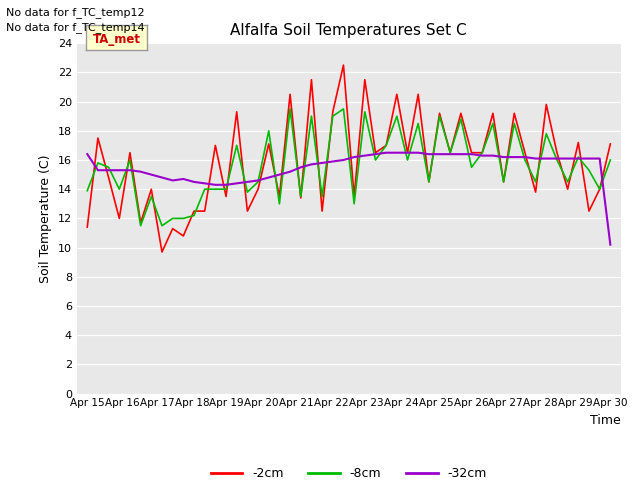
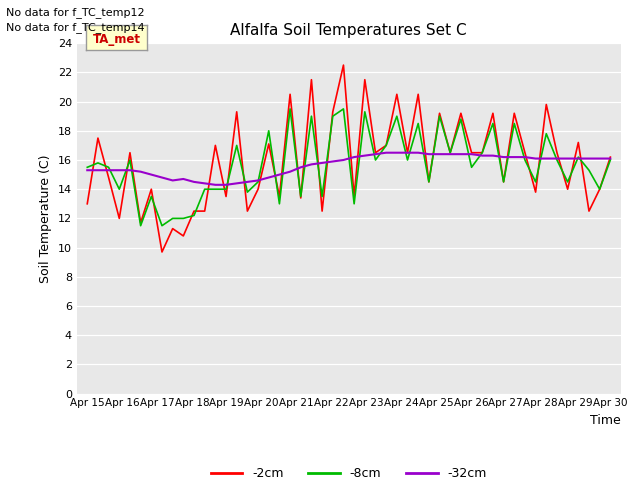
-2cm/Apr 15: 11.4 -> 13.0
-8cm/Apr 15: 13.9 -> 15.5
-32cm/Apr 15: 16.4 -> 15.3
-2cm/Apr 30: 17.1 -> 16.2
-32cm/Apr 30: 10.2 -> 16.1
